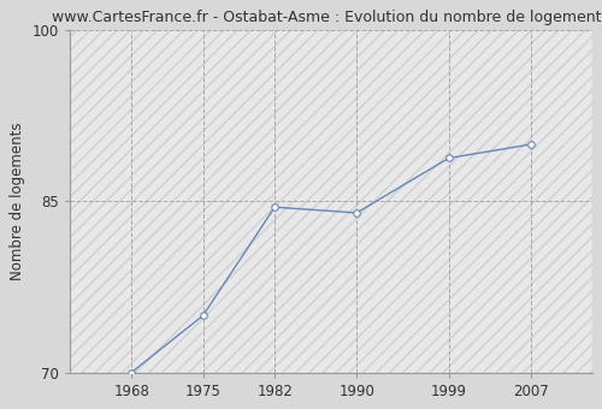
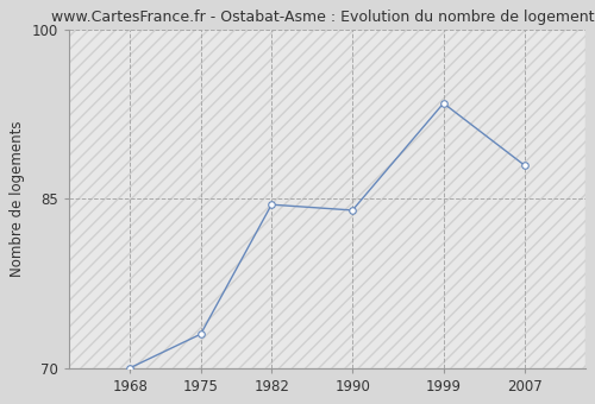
1975: 75.0 -> 73.0
1999: 88.8 -> 93.5
2007: 90.0 -> 88.0
